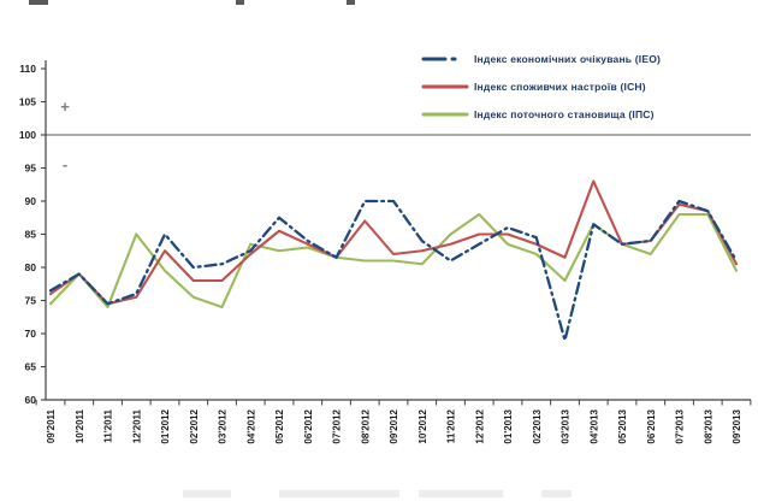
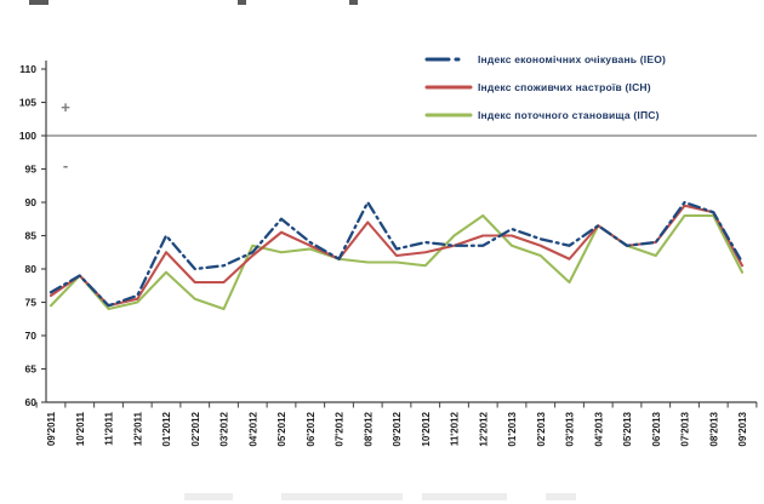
Індекс поточного становища (ІПС)/12'2011: 85 -> 75
Індекс економічних очікувань (ІЕО)/09'2012: 90 -> 83
Індекс економічних очікувань (ІЕО)/11'2012: 81 -> 84
Індекс економічних очікувань (ІЕО)/03'2013: 69 -> 84
Індекс споживчих настроїв (ІСН)/04'2013: 93 -> 86
